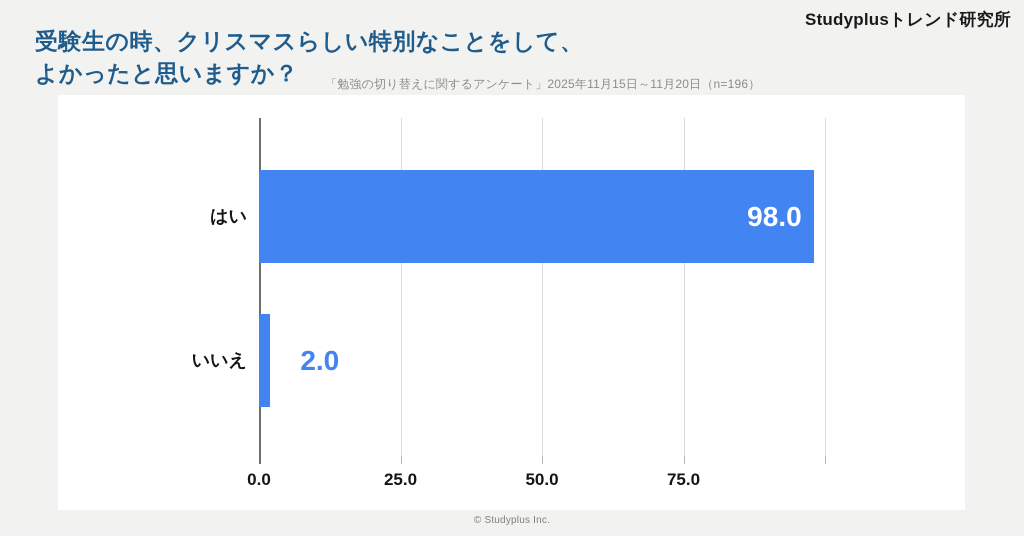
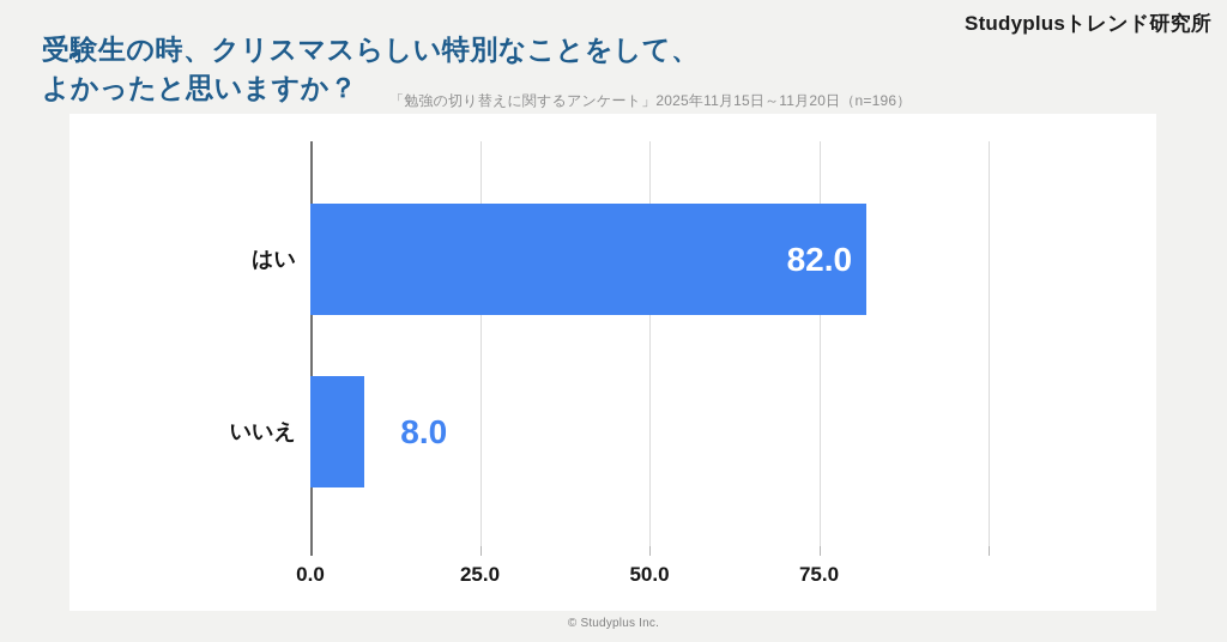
はい: 98.0 -> 82.0
いいえ: 2.0 -> 8.0
